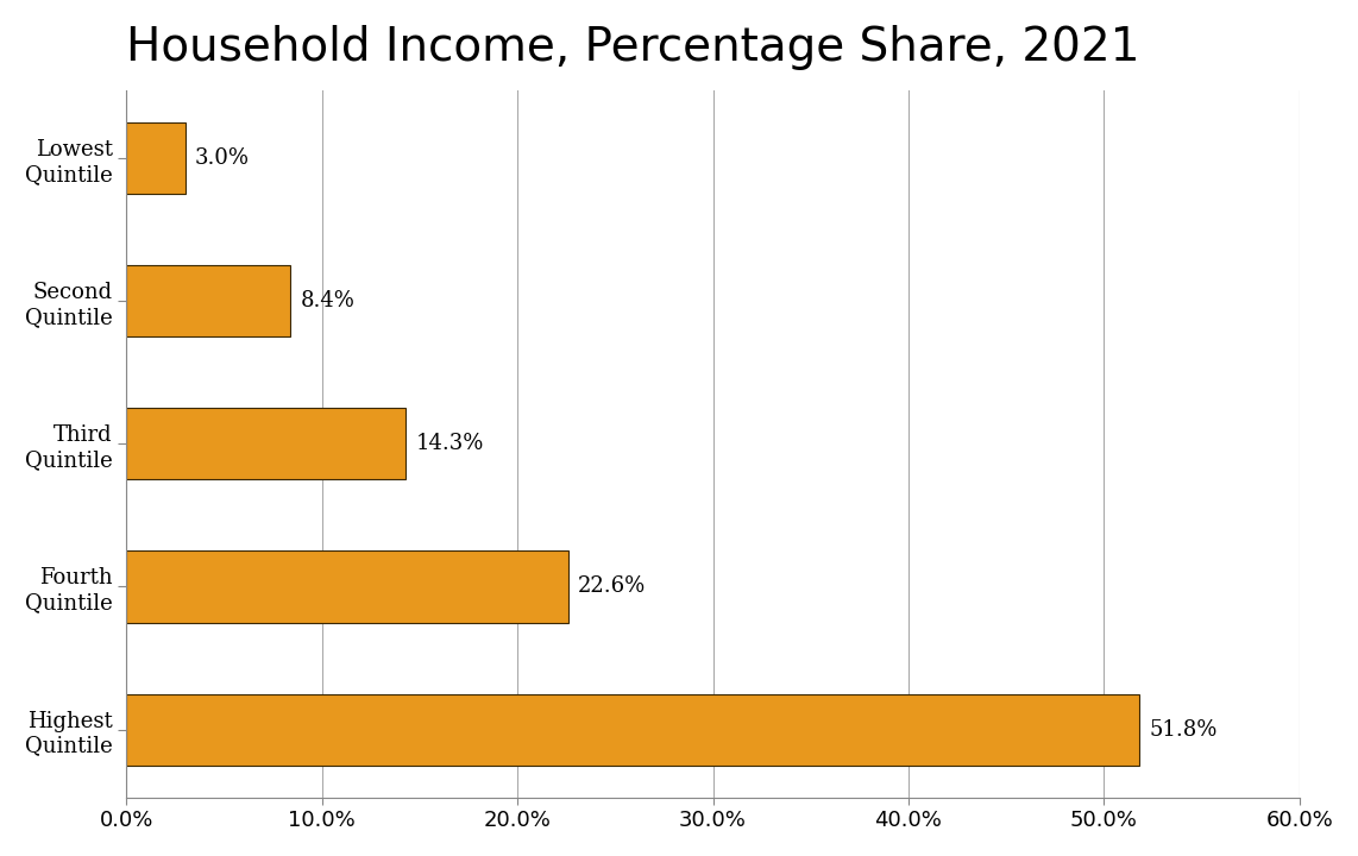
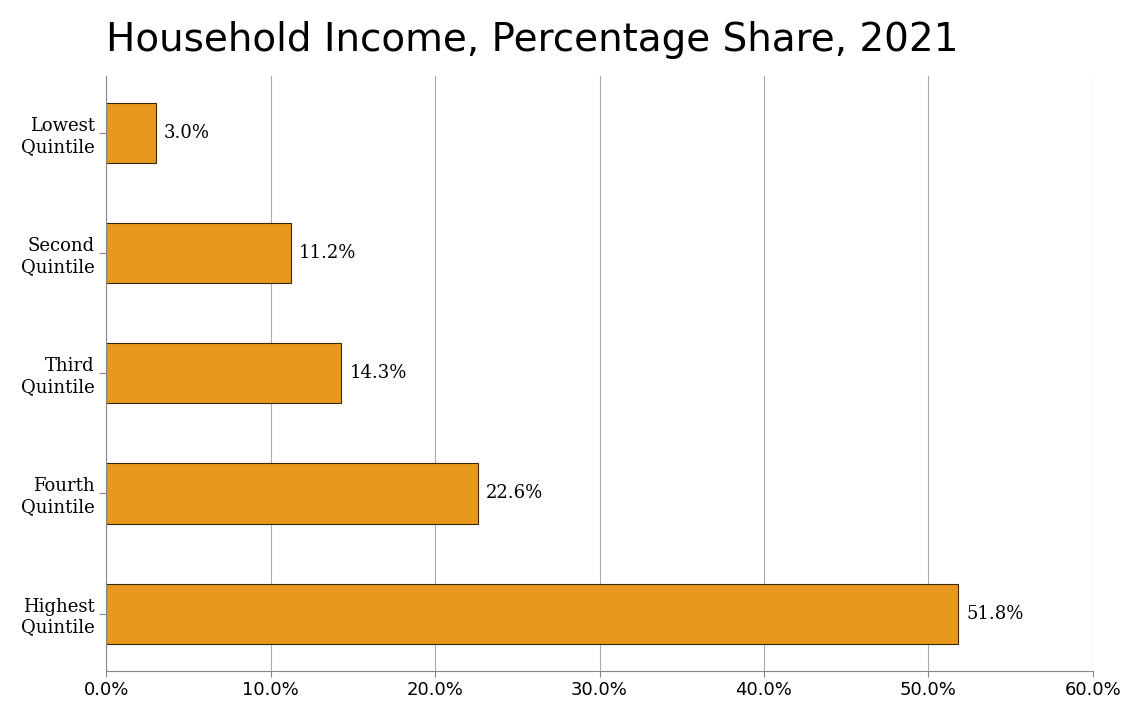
Second Quintile: 8.4% -> 11.2%
